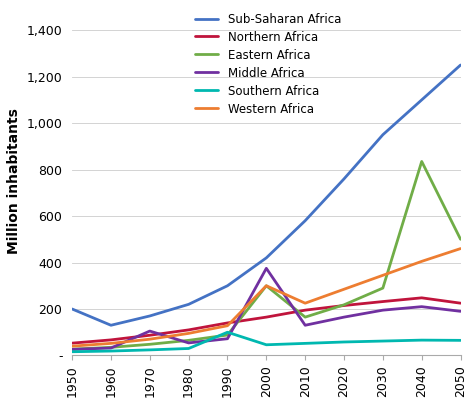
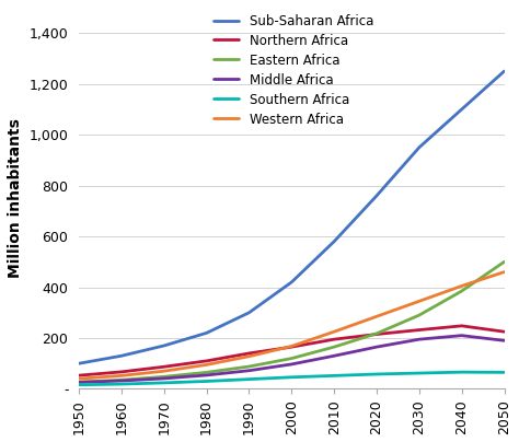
Sub-Saharan Africa/1950: 200 -> 100
Middle Africa/1970: 105 -> 41
Southern Africa/1990: 100 -> 38
Eastern Africa/2000: 300 -> 120
Middle Africa/2000: 375 -> 97
Western Africa/2000: 300 -> 168
Eastern Africa/2040: 835 -> 385
